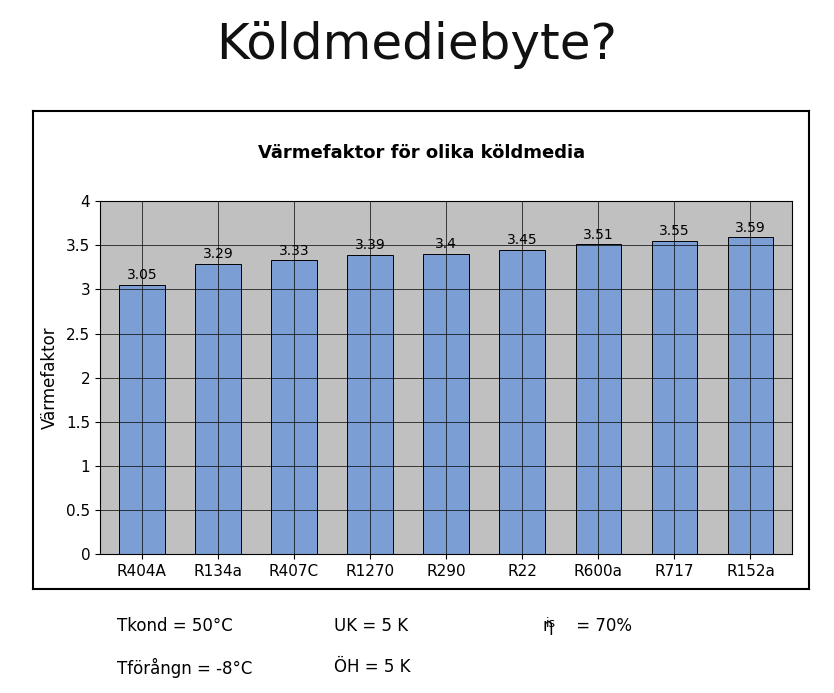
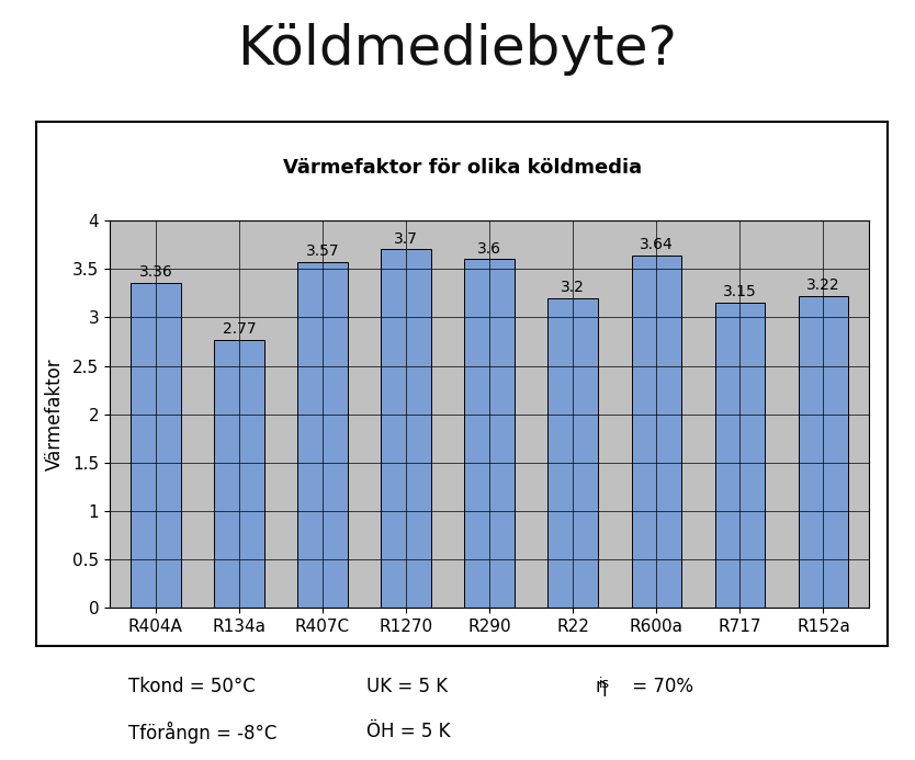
R404A: 3.05 -> 3.36
R134a: 3.29 -> 2.77
R407C: 3.33 -> 3.57
R1270: 3.39 -> 3.7
R290: 3.4 -> 3.6
R22: 3.45 -> 3.2
R600a: 3.51 -> 3.64
R717: 3.55 -> 3.15
R152a: 3.59 -> 3.22
